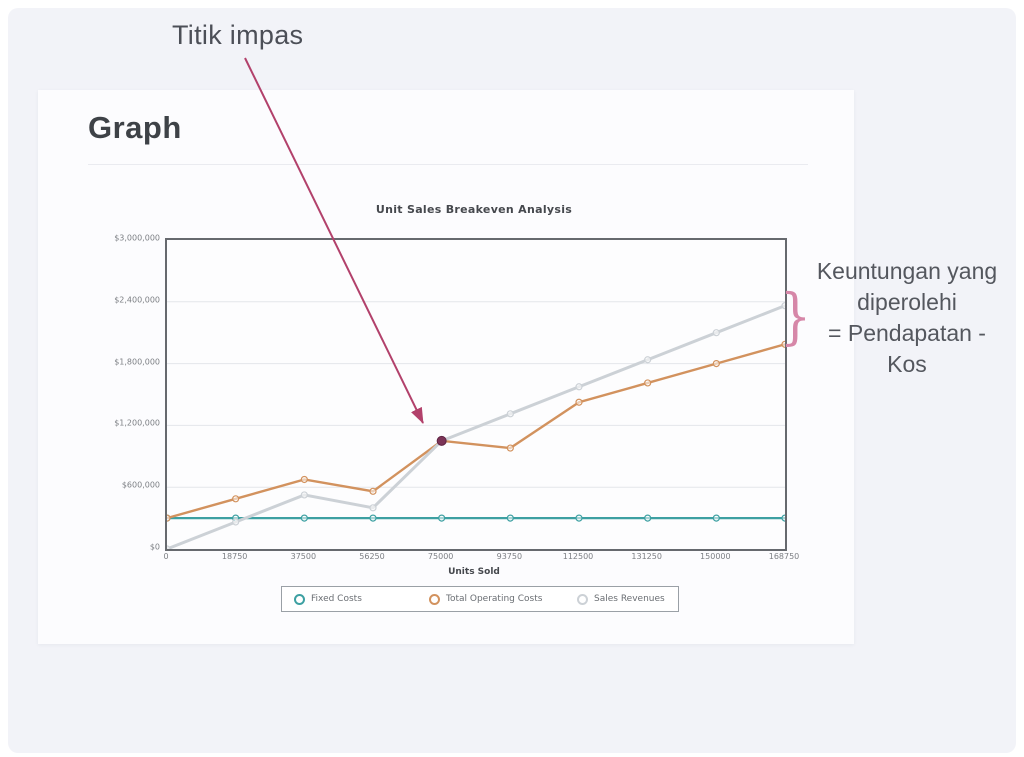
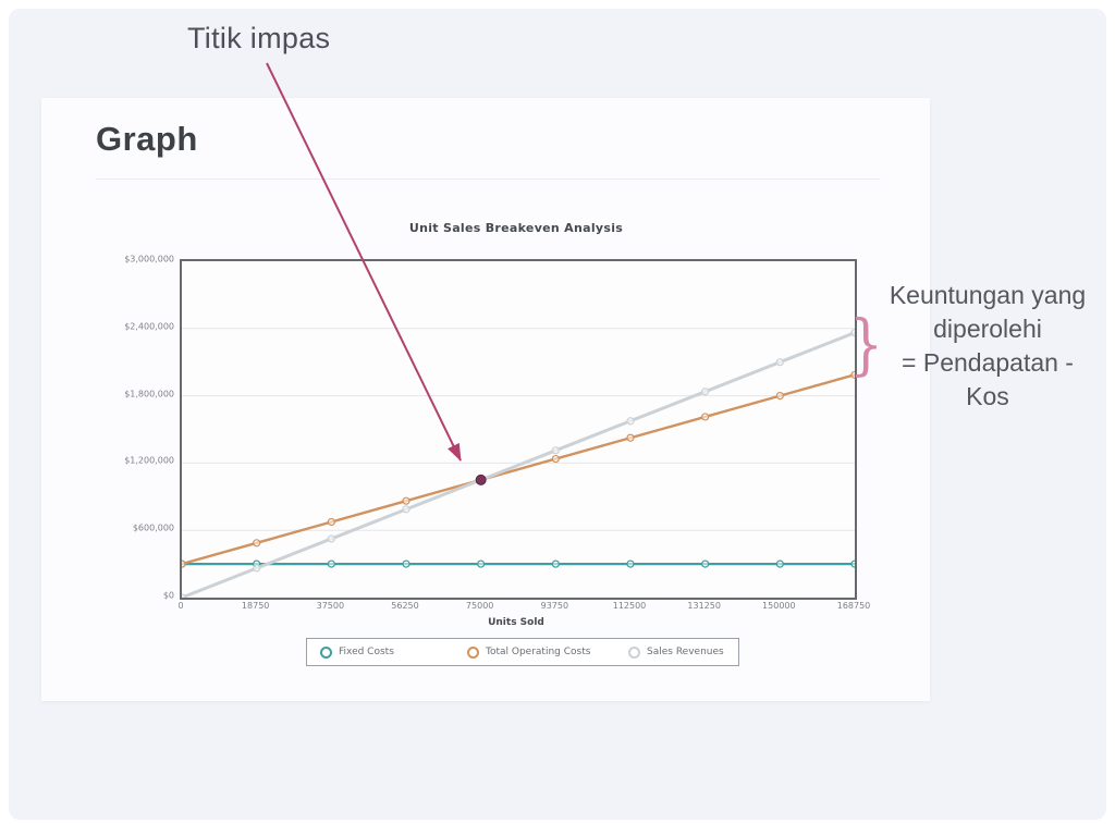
Total Operating Costs/56250: $560000 -> $860000
Sales Revenues/56250: $400000 -> $790000
Total Operating Costs/93750: $980000 -> $1240000
